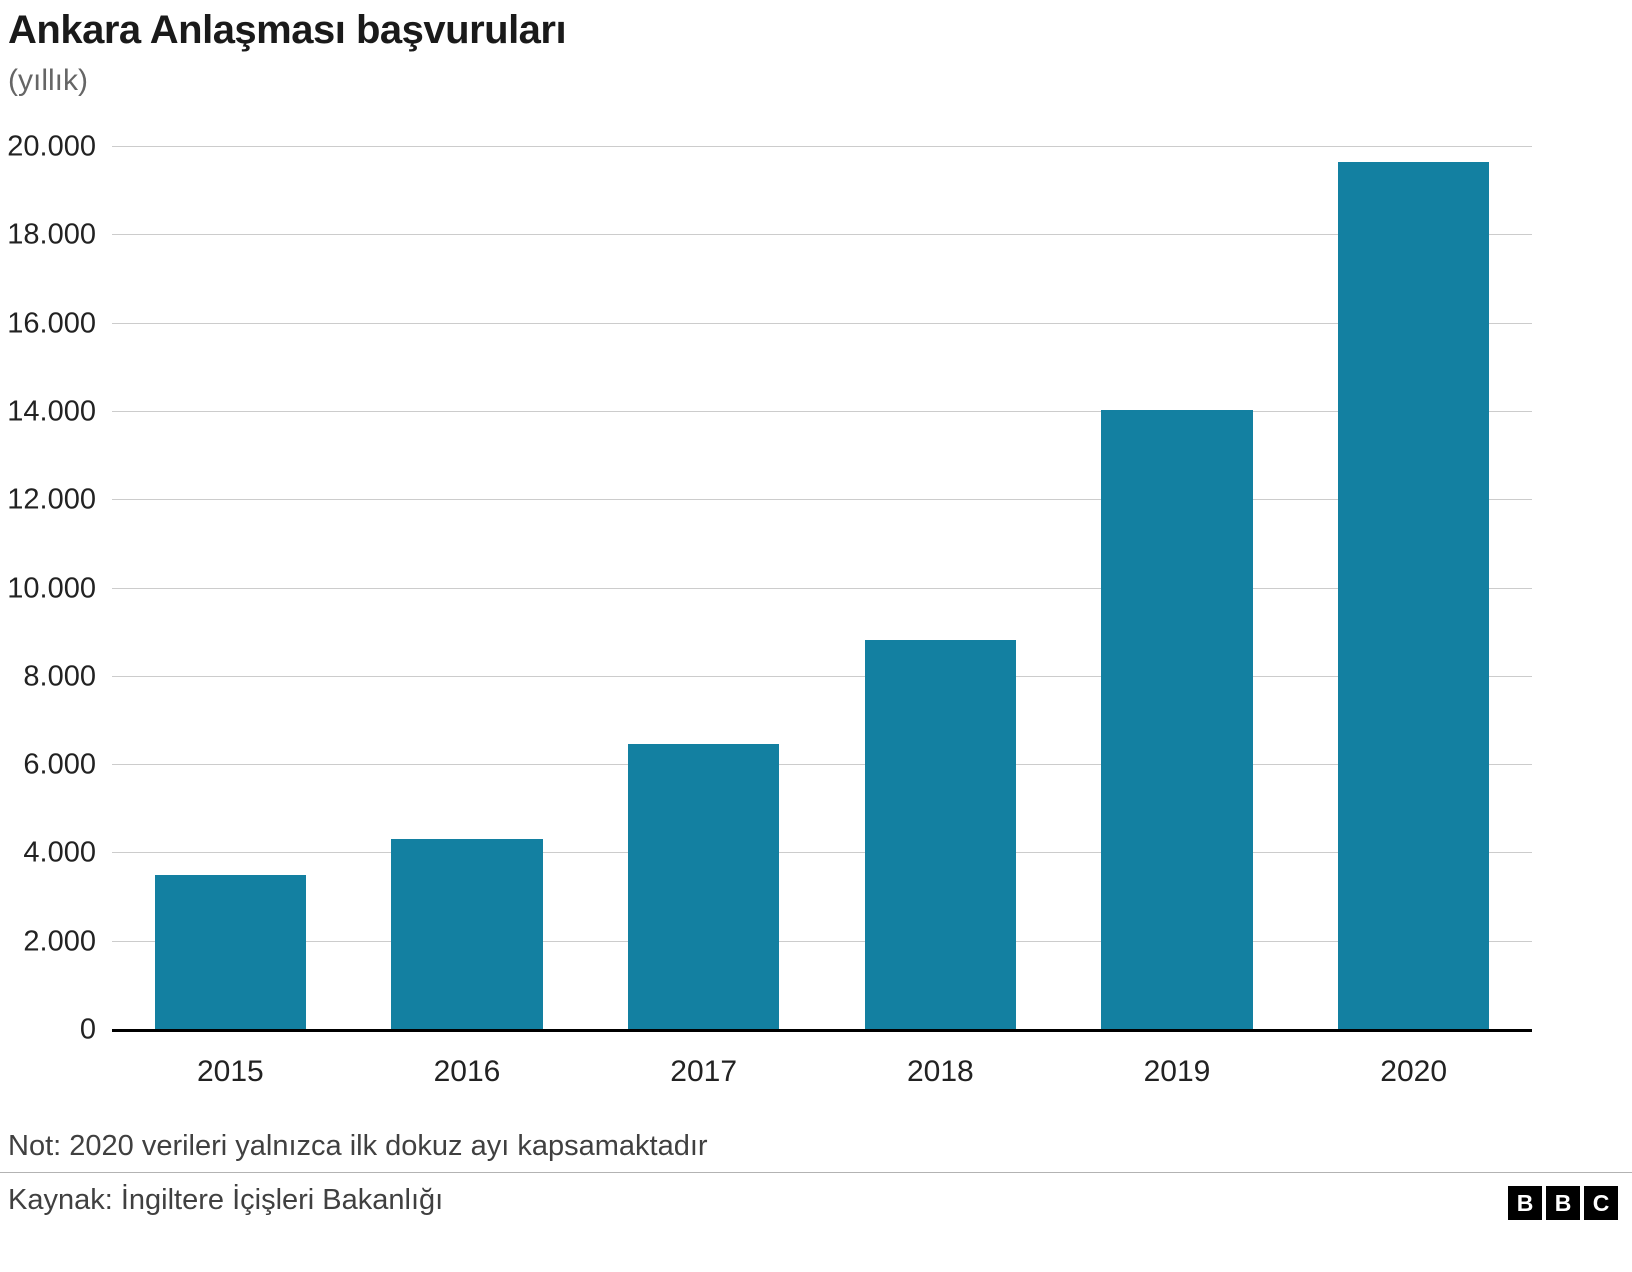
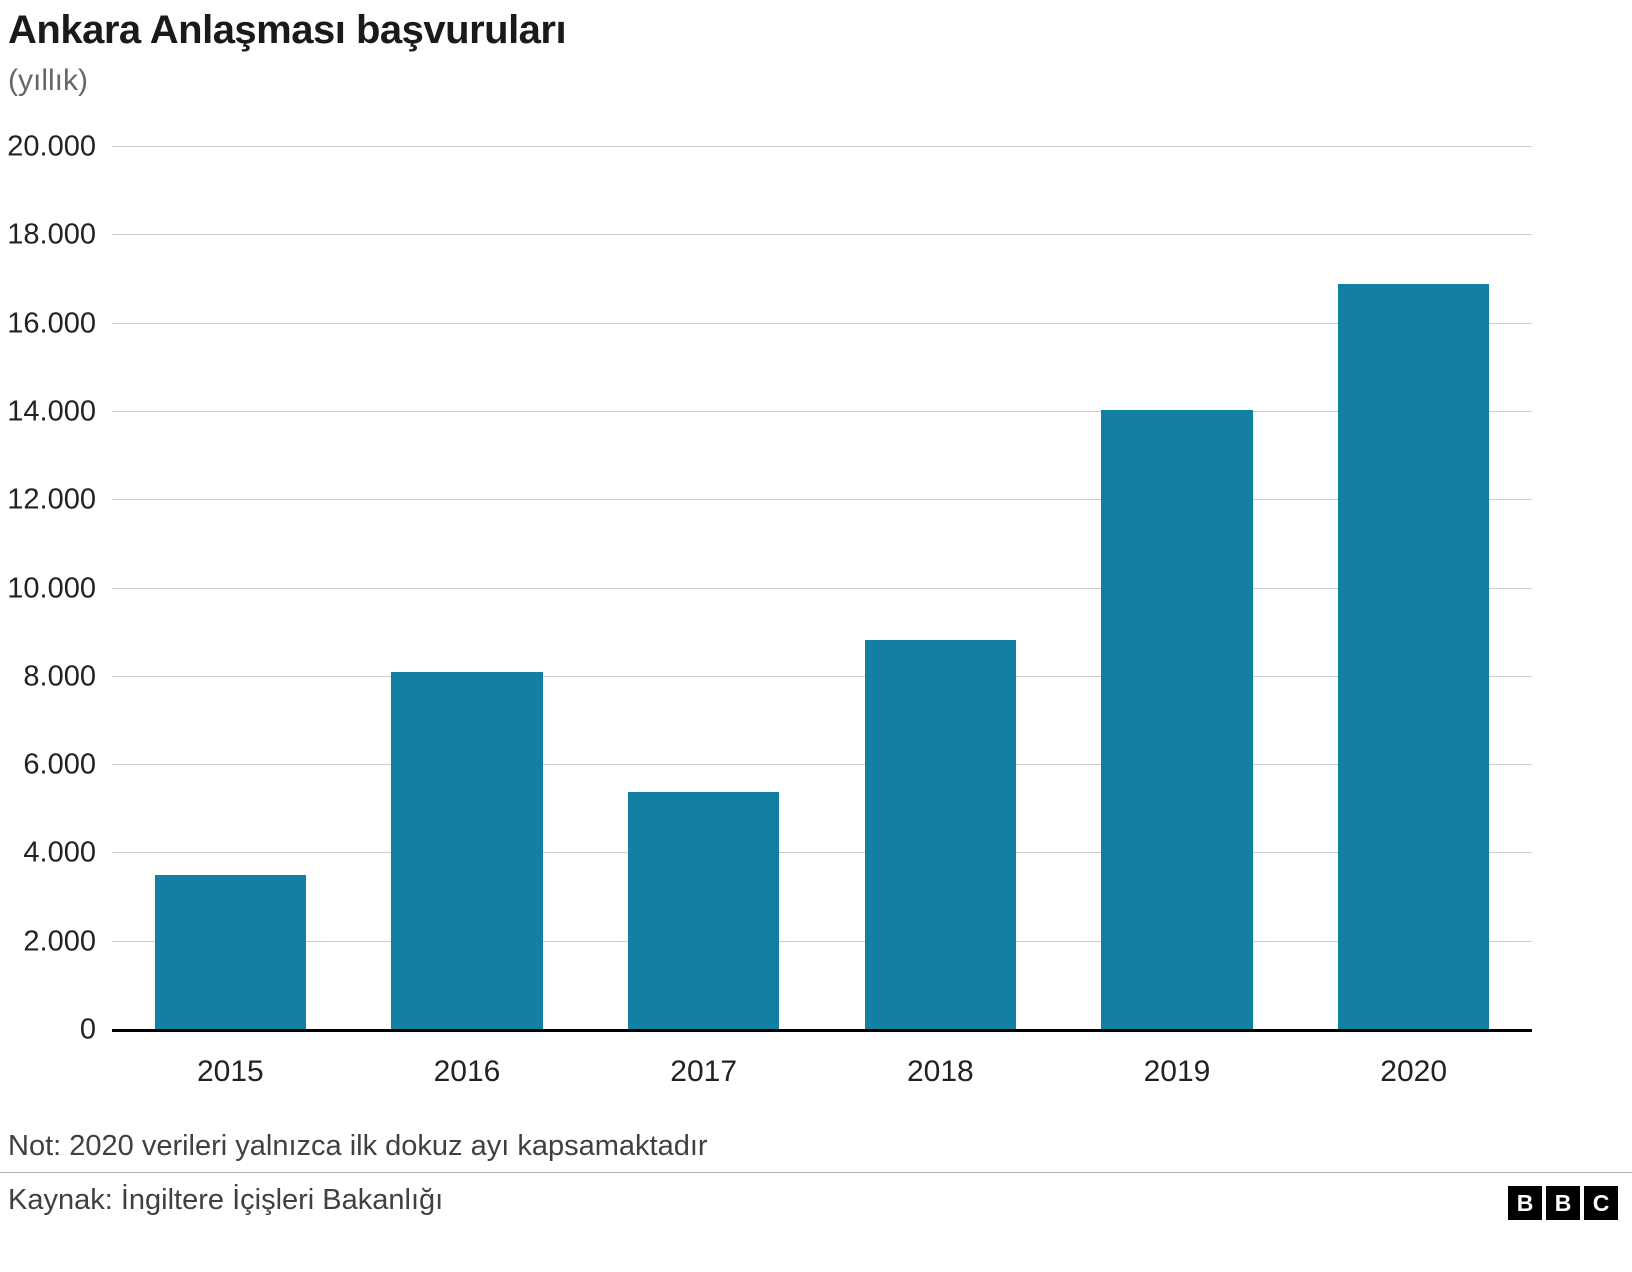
2016: 4300 -> 8100
2017: 6500 -> 5400
2020: 19600 -> 16900
